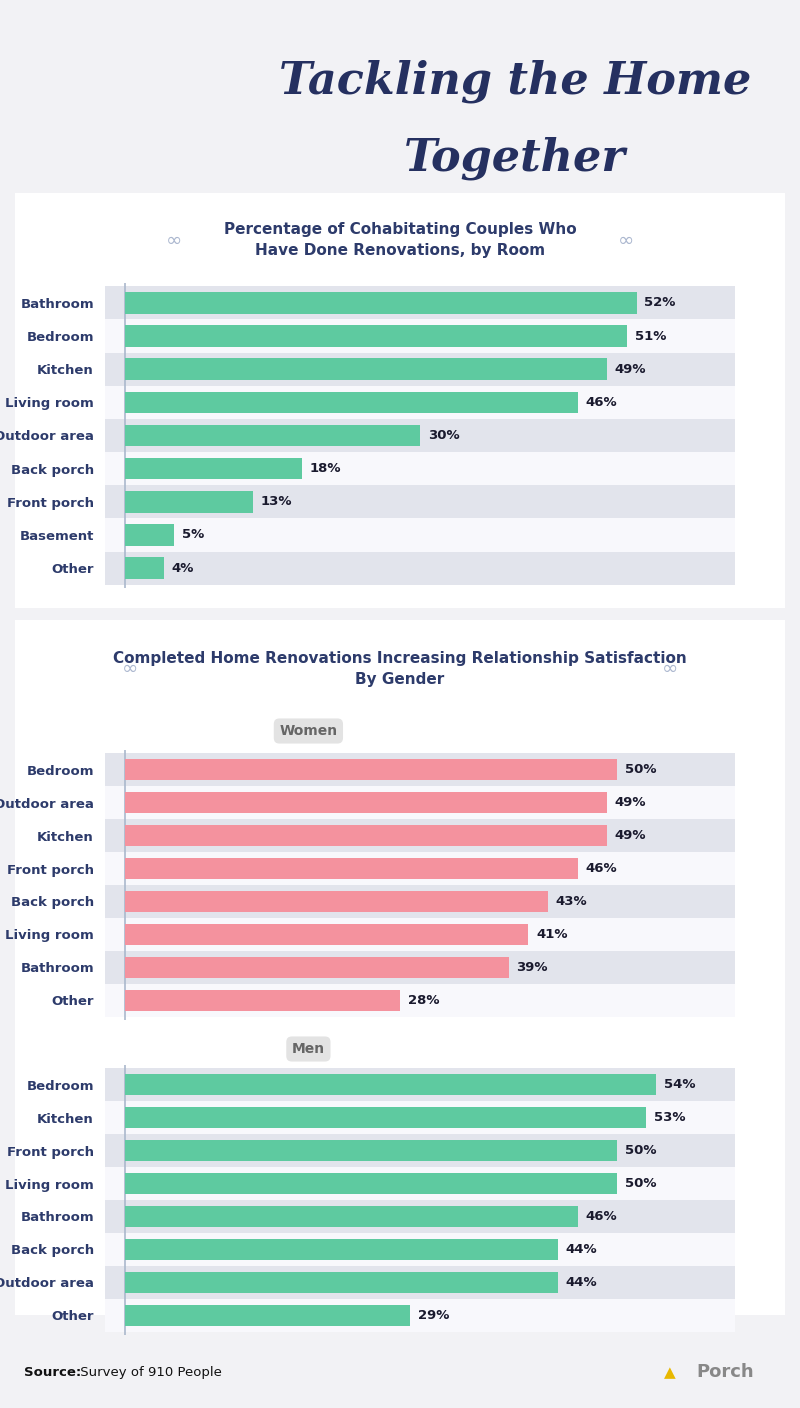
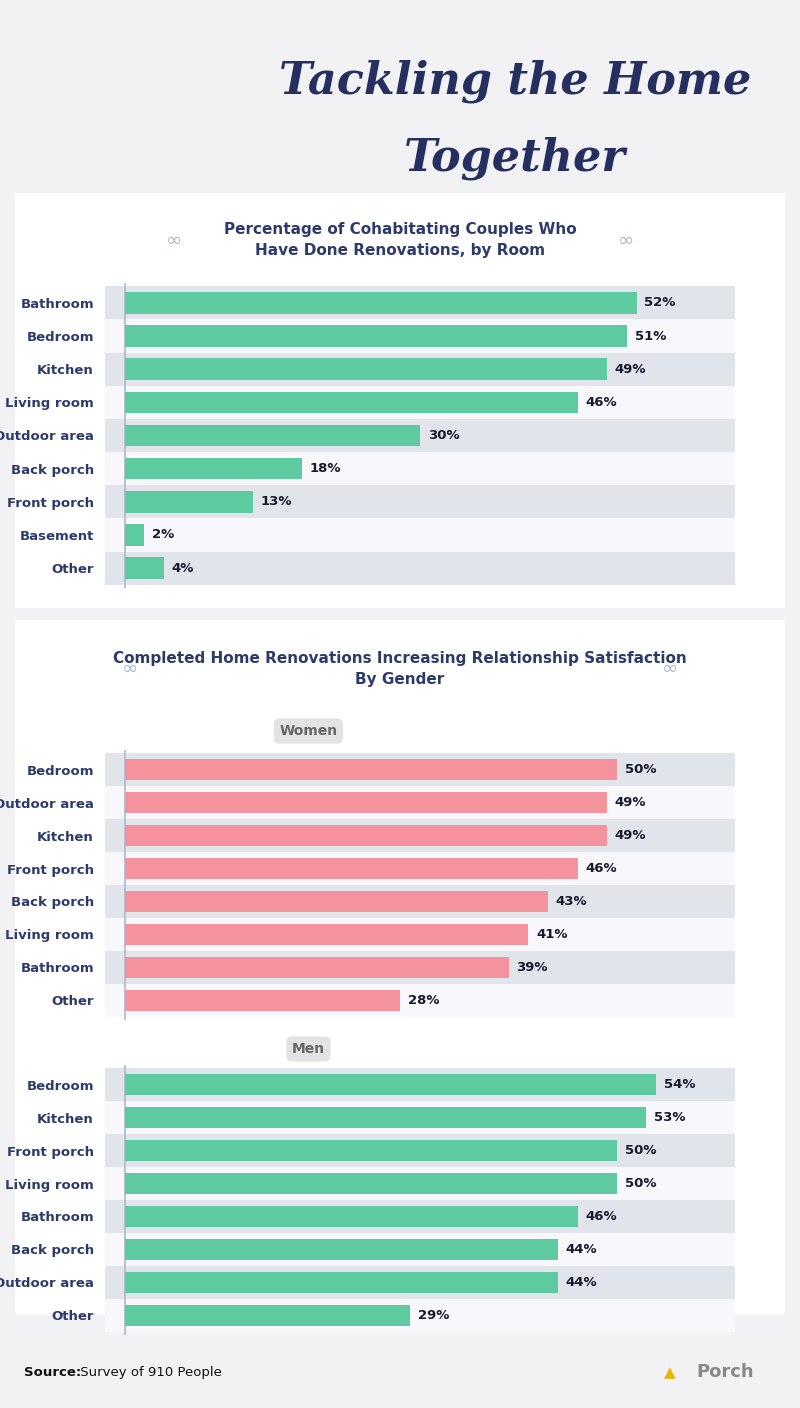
Basement: 5% -> 2%
